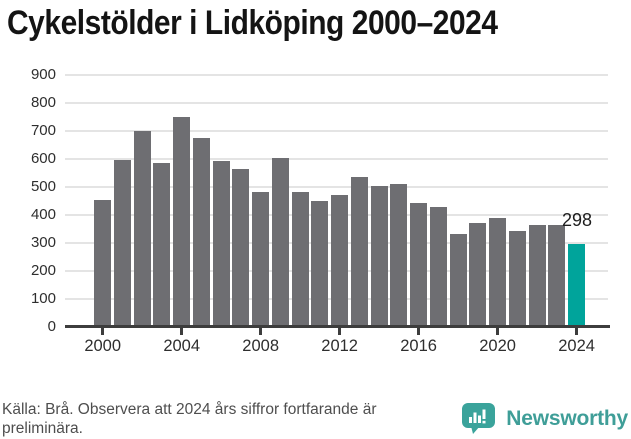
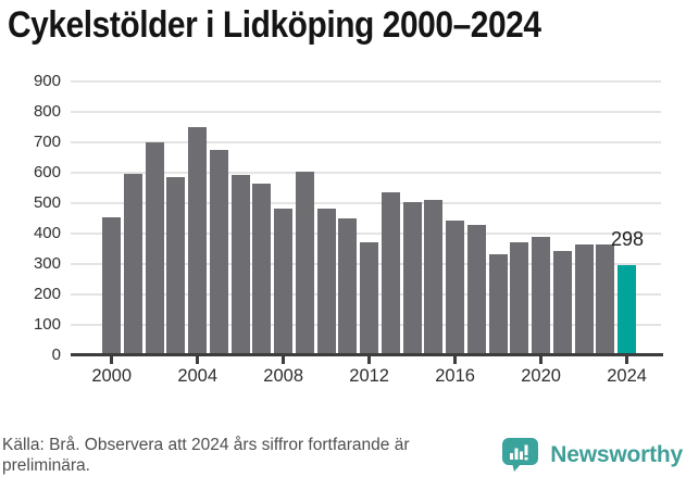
2012: 470 -> 370
